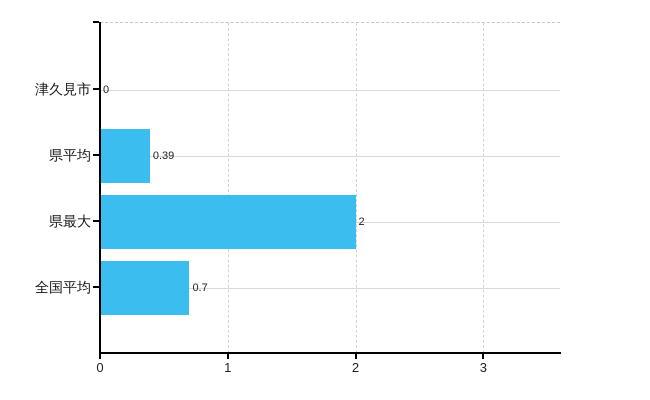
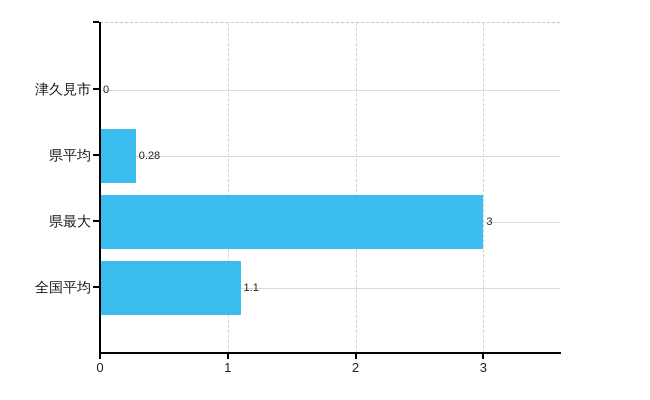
県平均: 0.39 -> 0.28
県最大: 2 -> 3
全国平均: 0.7 -> 1.1
